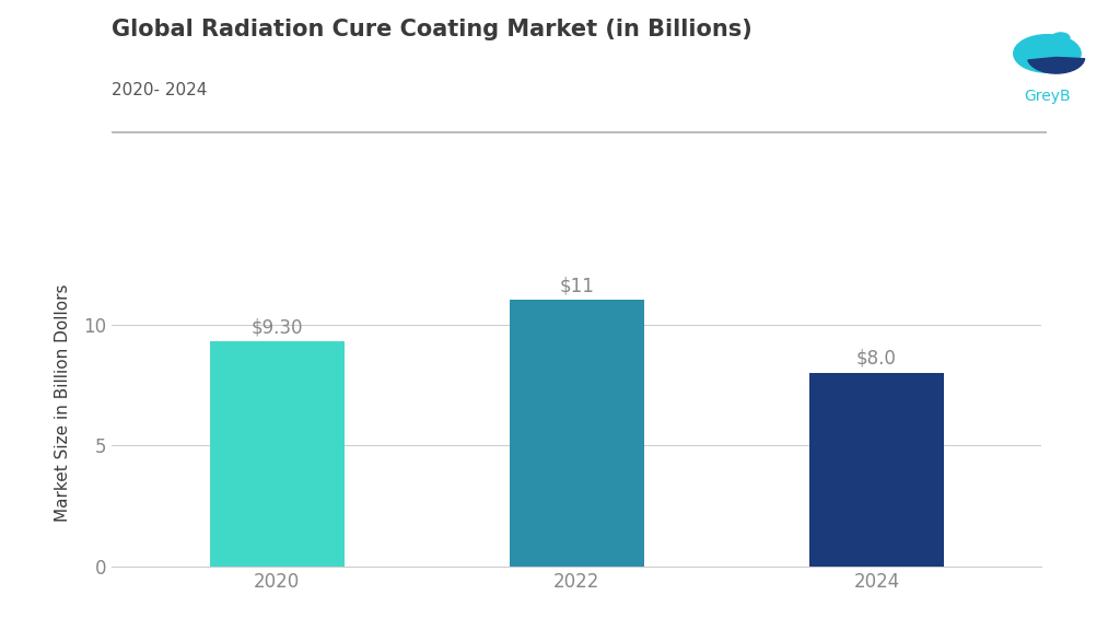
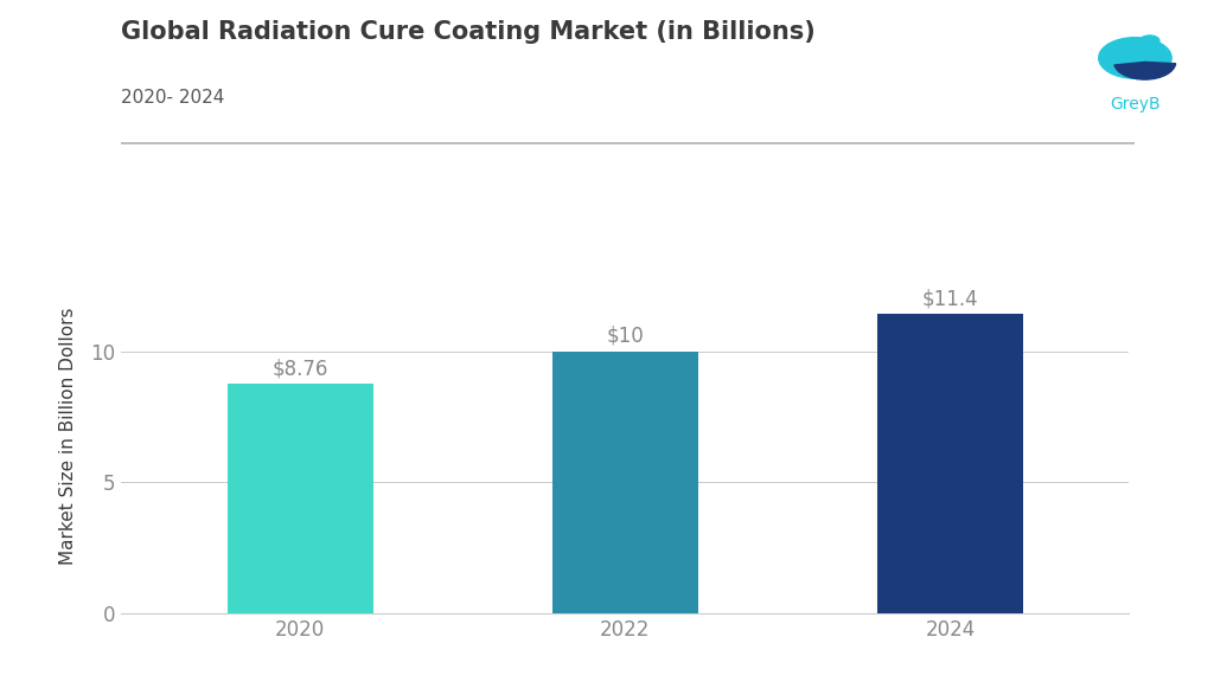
2020: $9.30 -> $8.76
2022: $11 -> $10
2024: $8.0 -> $11.4
